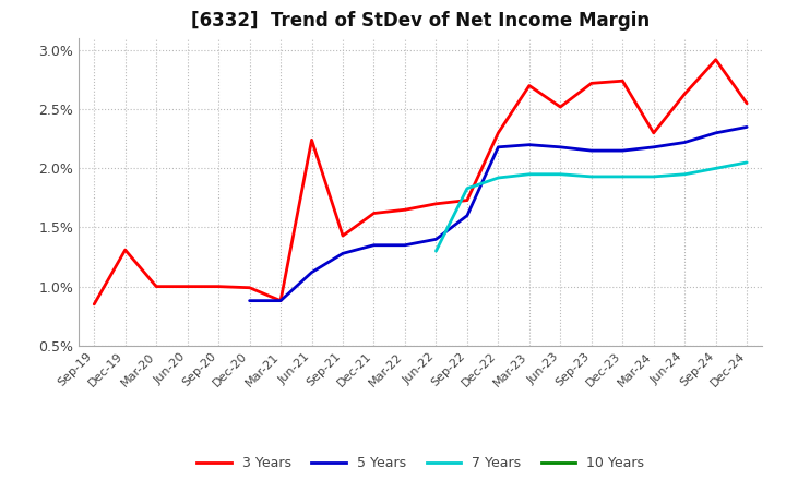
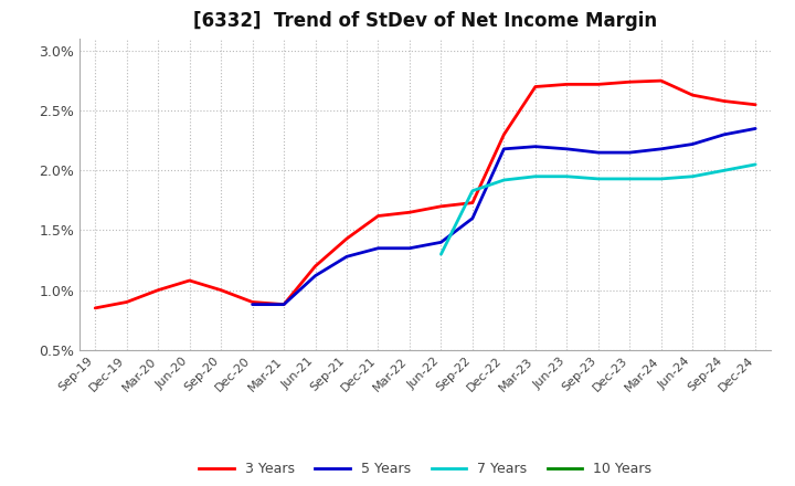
3 Years/Dec-19: 1.31% -> 0.90%
3 Years/Jun-20: 1.00% -> 1.08%
3 Years/Dec-20: 0.99% -> 0.90%
3 Years/Jun-21: 2.24% -> 1.20%
3 Years/Jun-23: 2.52% -> 2.72%
3 Years/Mar-24: 2.30% -> 2.75%
3 Years/Sep-24: 2.92% -> 2.58%
